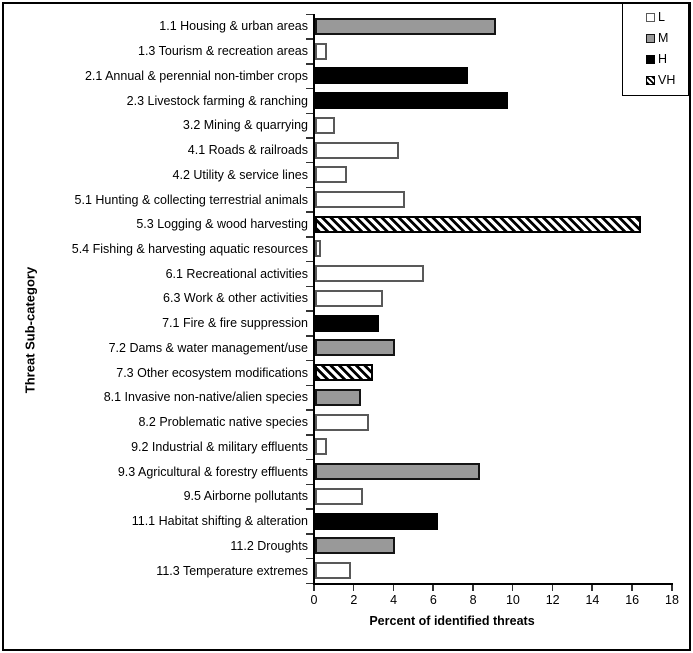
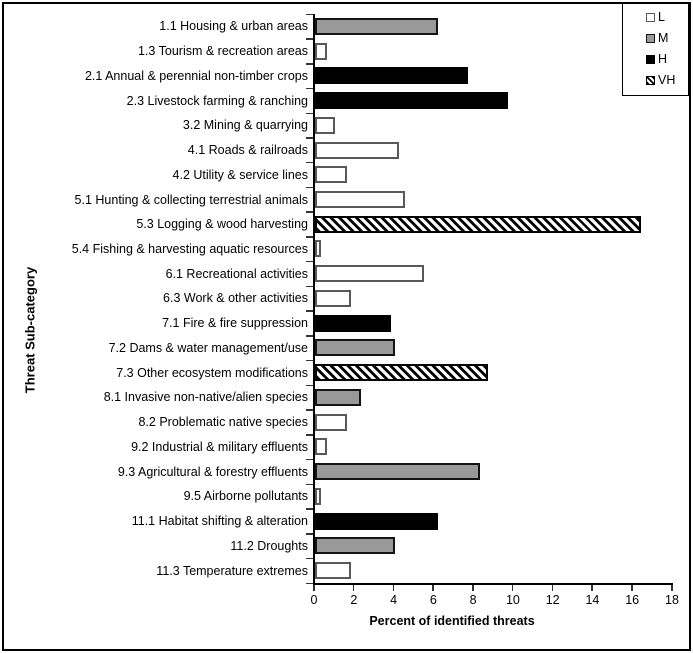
1.1 Housing & urban areas: 9.1 -> 6.2
6.3 Work & other activities: 3.4 -> 1.8
7.1 Fire & fire suppression: 3.2 -> 3.8
7.3 Other ecosystem modifications: 2.9 -> 8.7
8.2 Problematic native species: 2.7 -> 1.6
9.5 Airborne pollutants: 2.4 -> 0.3
